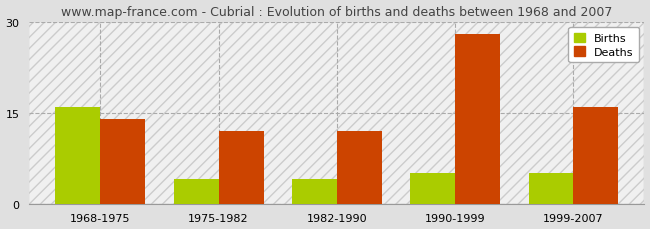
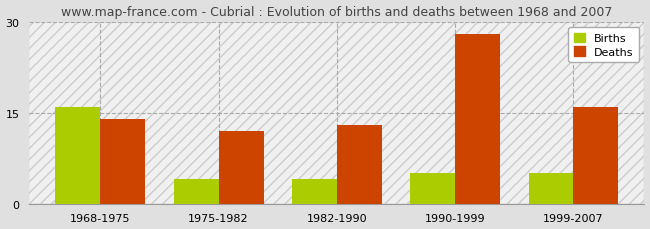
Deaths/1982-1990: 12 -> 13
